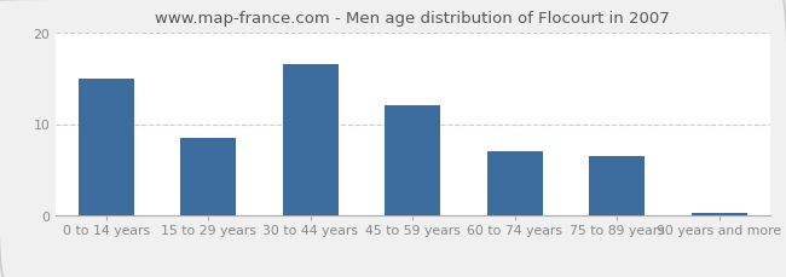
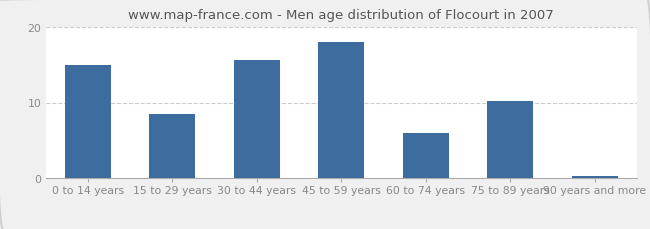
30 to 44 years: 16.5 -> 15.6
45 to 59 years: 12.0 -> 18.0
60 to 74 years: 7.0 -> 6.0
75 to 89 years: 6.5 -> 10.2
